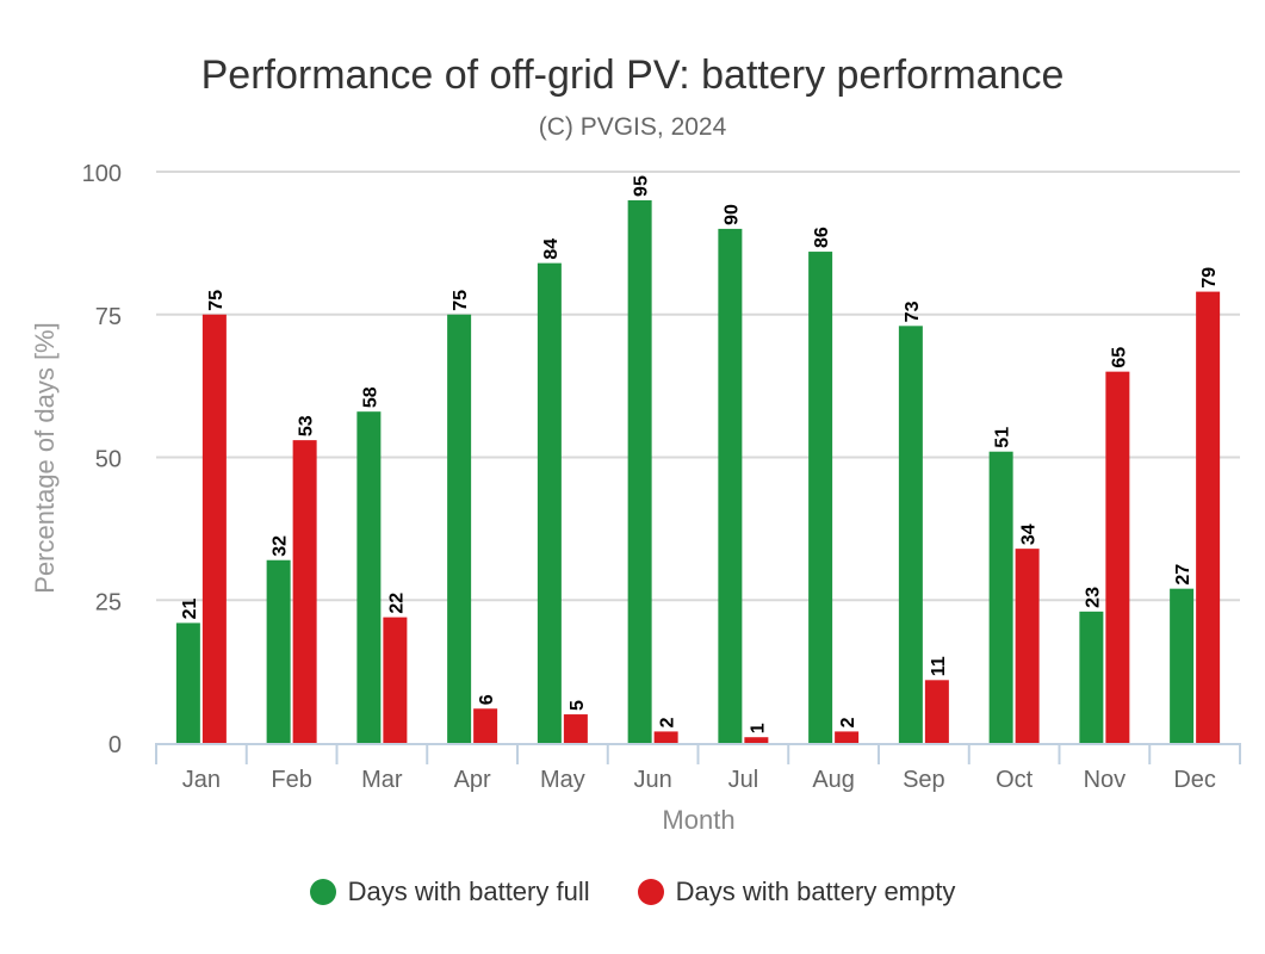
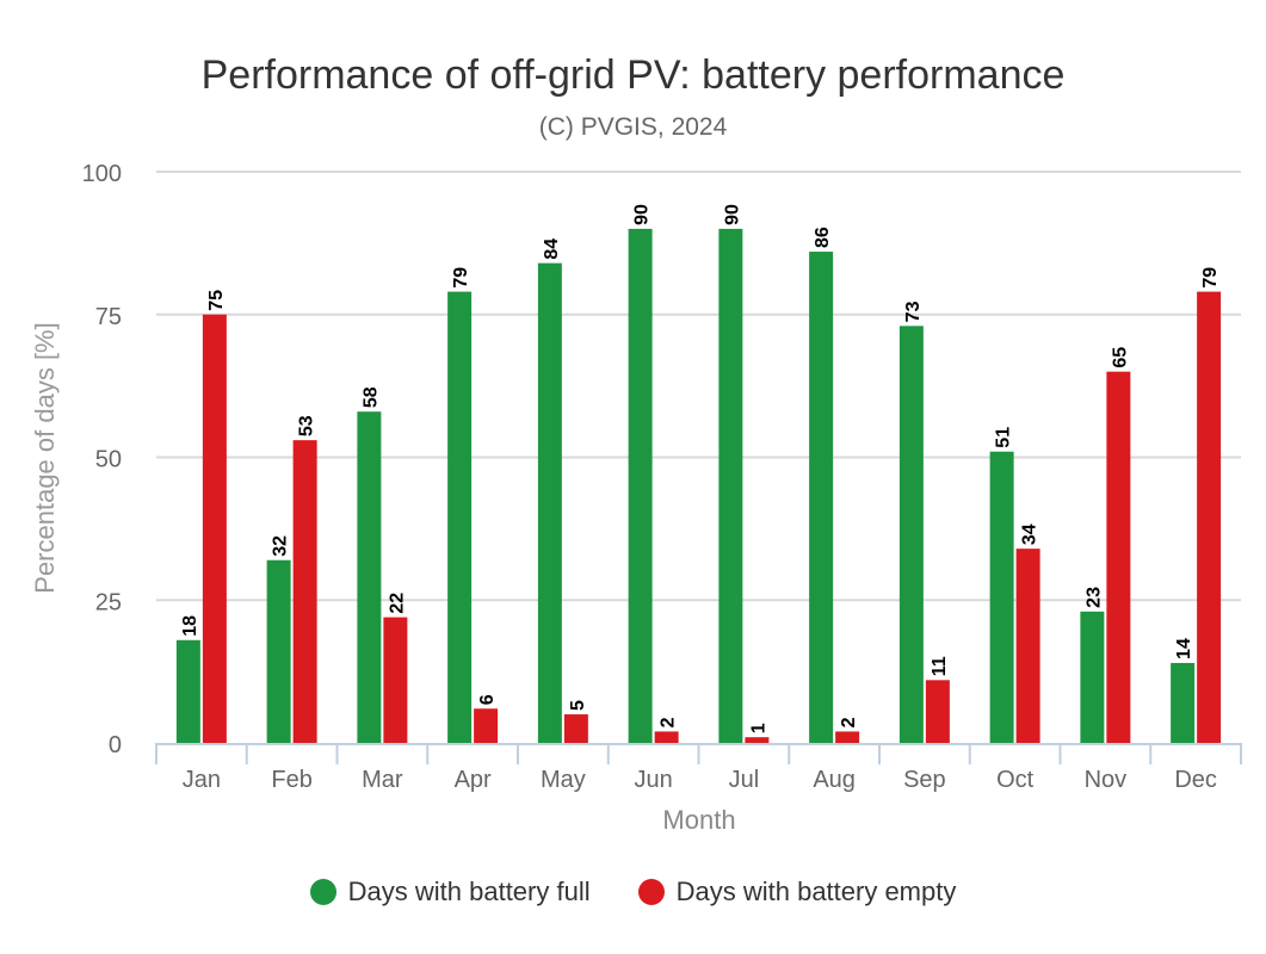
Days with battery full/Jan: 21 -> 18
Days with battery full/Apr: 75 -> 79
Days with battery full/Jun: 95 -> 90
Days with battery full/Dec: 27 -> 14
